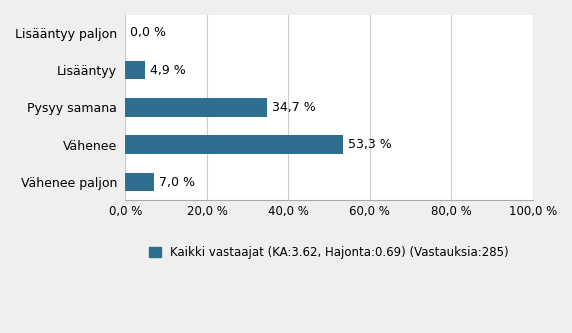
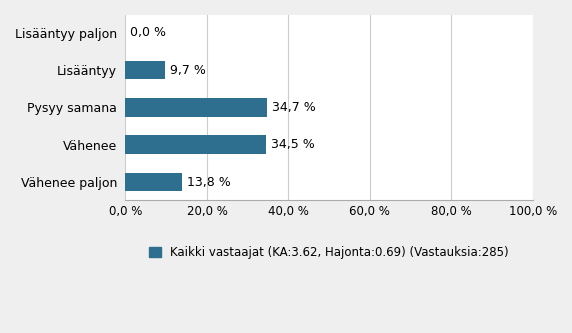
Lisääntyy: 4,9 -> 9,7
Vähenee: 53,3 -> 34,5
Vähenee paljon: 7,0 -> 13,8
